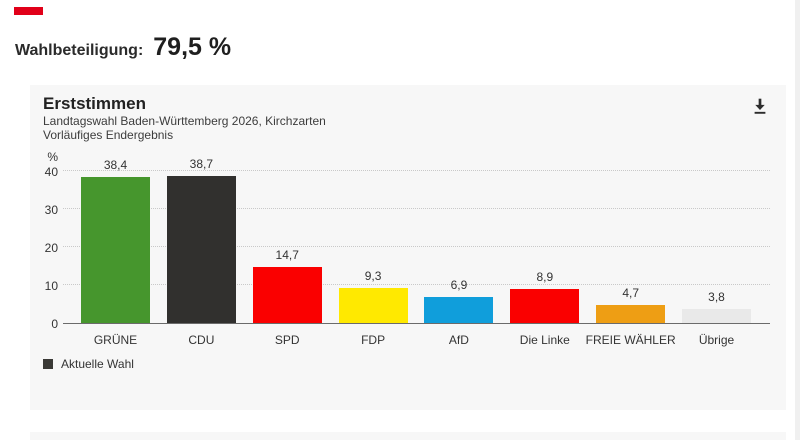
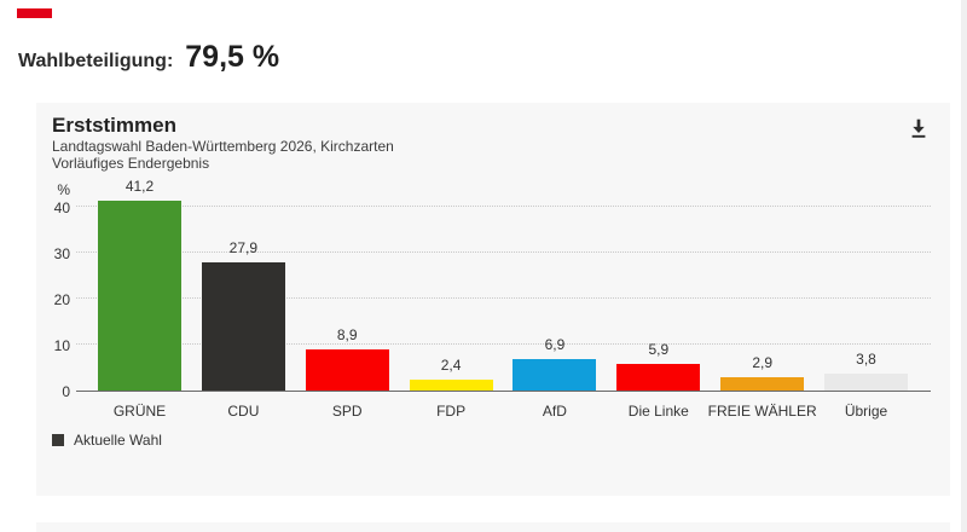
GRÜNE: 38,4 -> 41,2
CDU: 38,7 -> 27,9
SPD: 14,7 -> 8,9
FDP: 9,3 -> 2,4
Die Linke: 8,9 -> 5,9
FREIE WÄHLER: 4,7 -> 2,9
